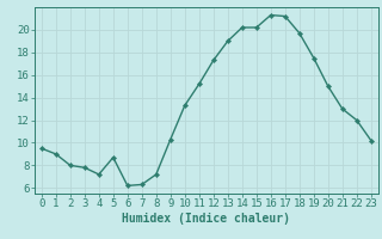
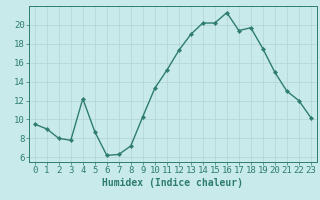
4: 7.2 -> 12.2
17: 21.2 -> 19.4
